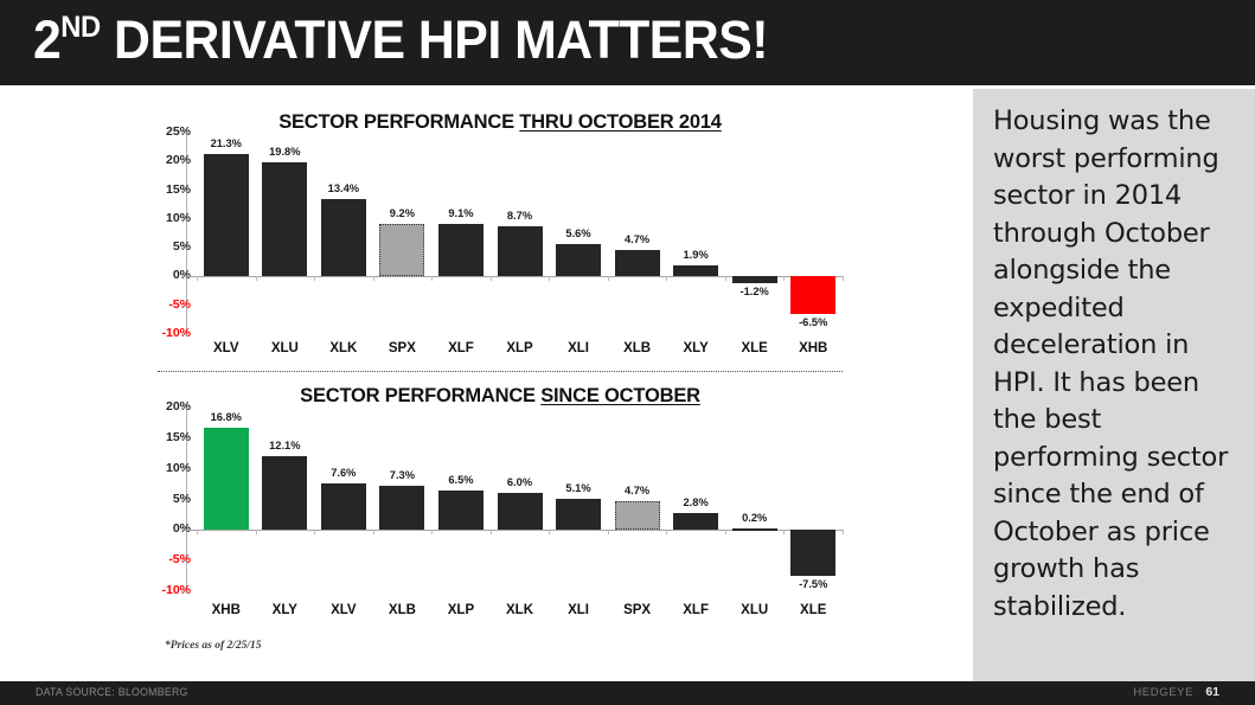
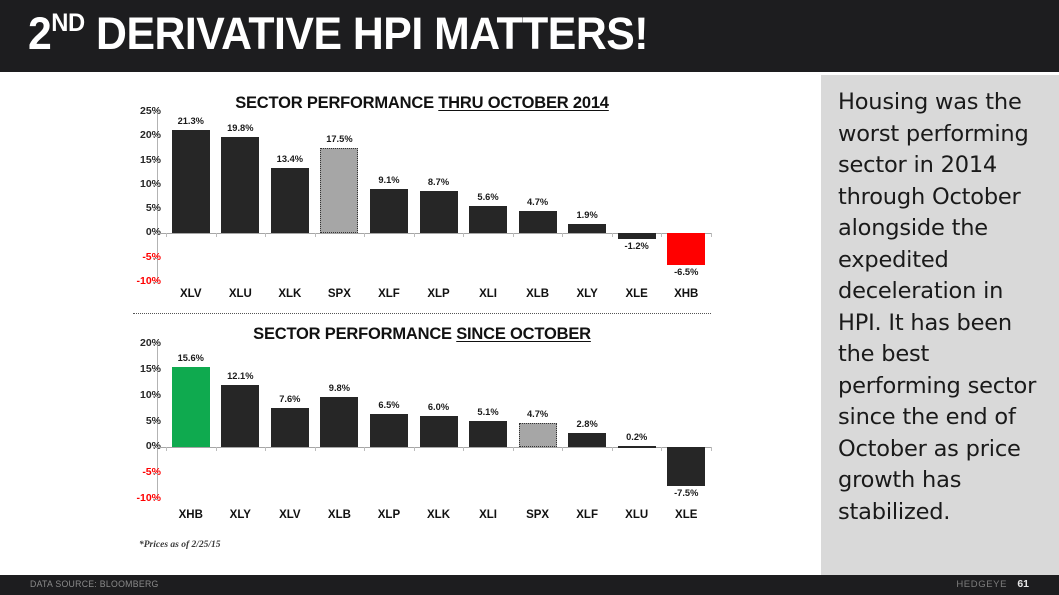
SECTOR PERFORMANCE THRU OCTOBER 2014/SPX: 9.2% -> 17.5%
SECTOR PERFORMANCE SINCE OCTOBER/XHB: 16.8% -> 15.6%
SECTOR PERFORMANCE SINCE OCTOBER/XLB: 7.3% -> 9.8%
